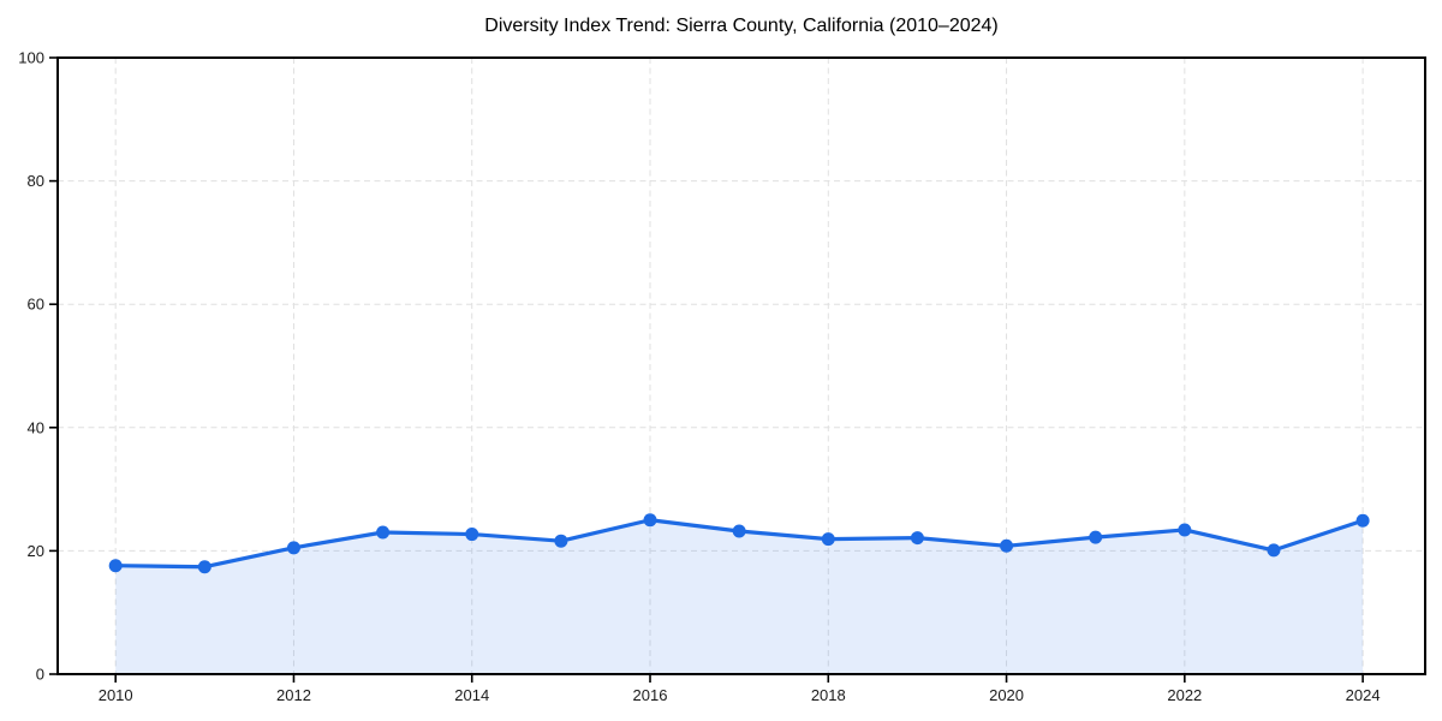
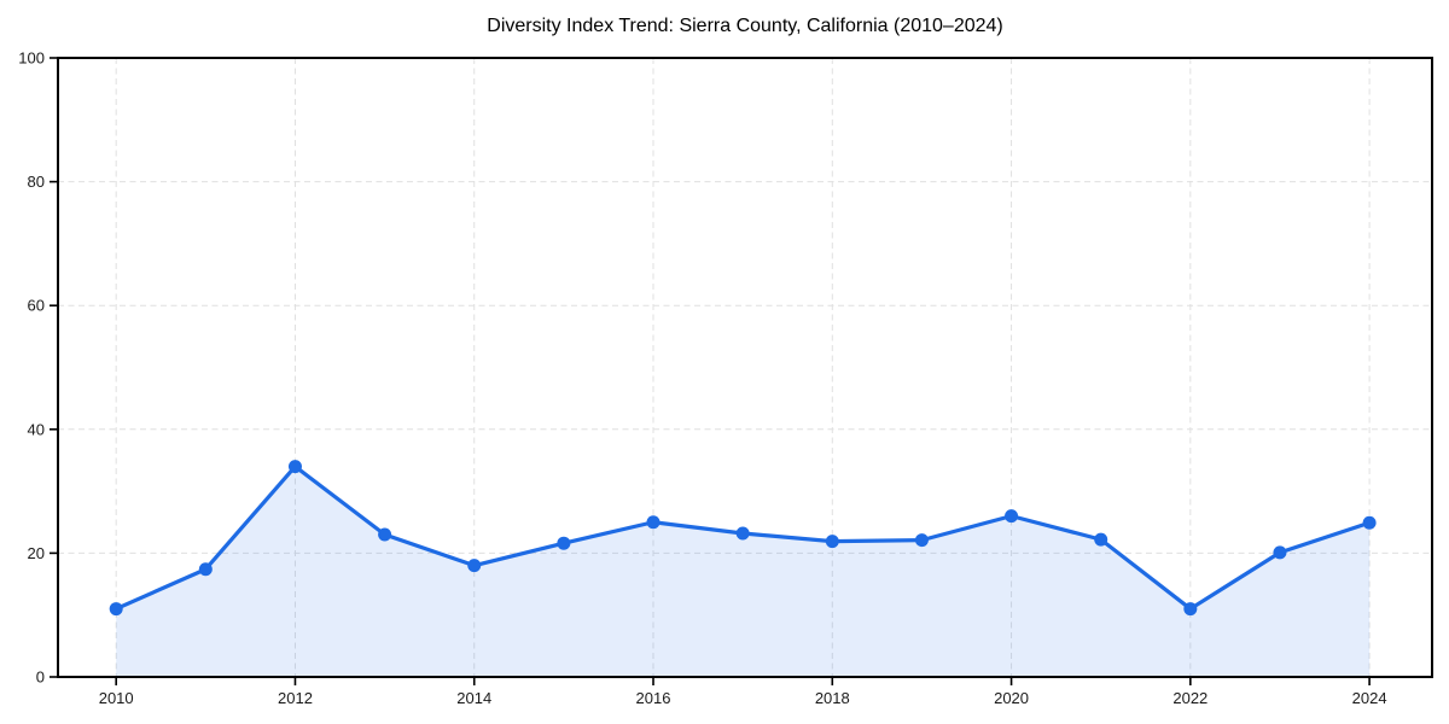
2010: 18 -> 11
2012: 20 -> 34
2014: 23 -> 18
2020: 21 -> 26
2022: 23 -> 11
